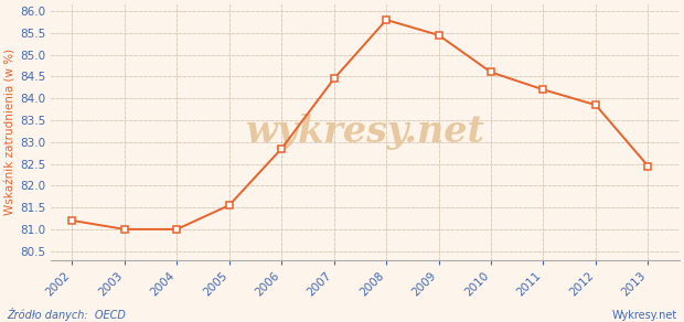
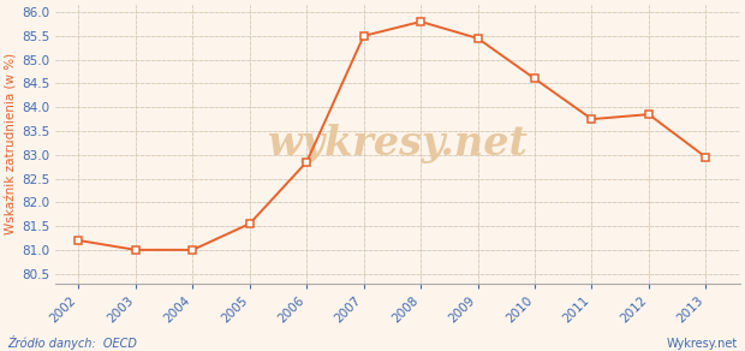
2007: 84.45 -> 85.50
2011: 84.20 -> 83.75
2013: 82.45 -> 82.95
